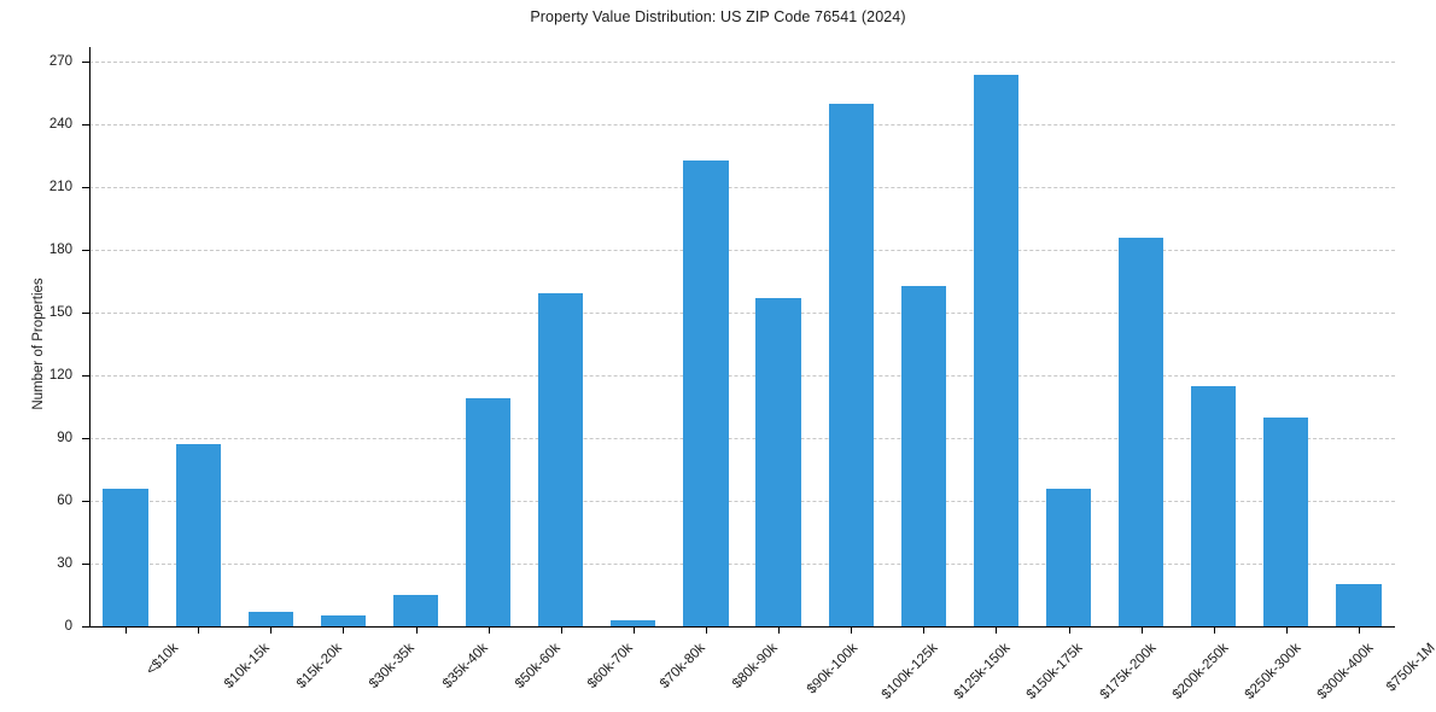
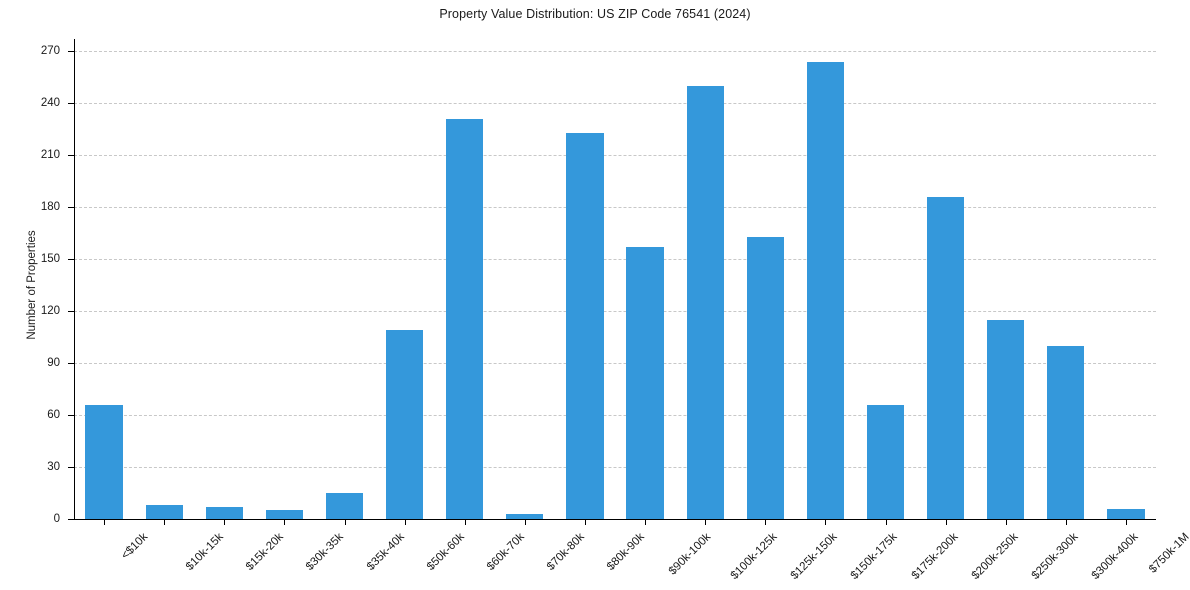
$10k-15k: 87 -> 8
$60k-70k: 159 -> 231
$750k-1M: 20 -> 6
